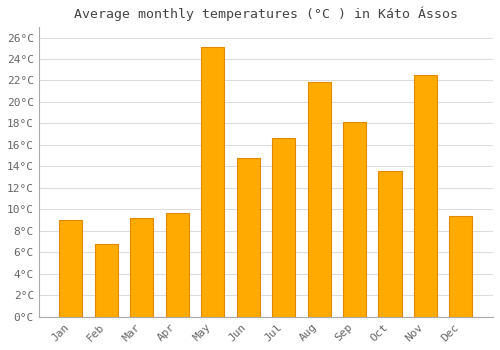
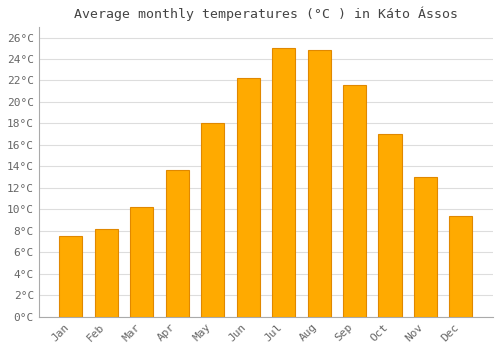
Jan: 9.0°C -> 7.5°C
Feb: 6.8°C -> 8.2°C
Mar: 9.2°C -> 10.2°C
Apr: 9.7°C -> 13.7°C
May: 25.1°C -> 18.0°C
Jun: 14.8°C -> 22.2°C
Jul: 16.6°C -> 25.0°C
Aug: 21.9°C -> 24.8°C
Sep: 18.1°C -> 21.6°C
Oct: 13.6°C -> 17.0°C
Nov: 22.5°C -> 13.0°C
